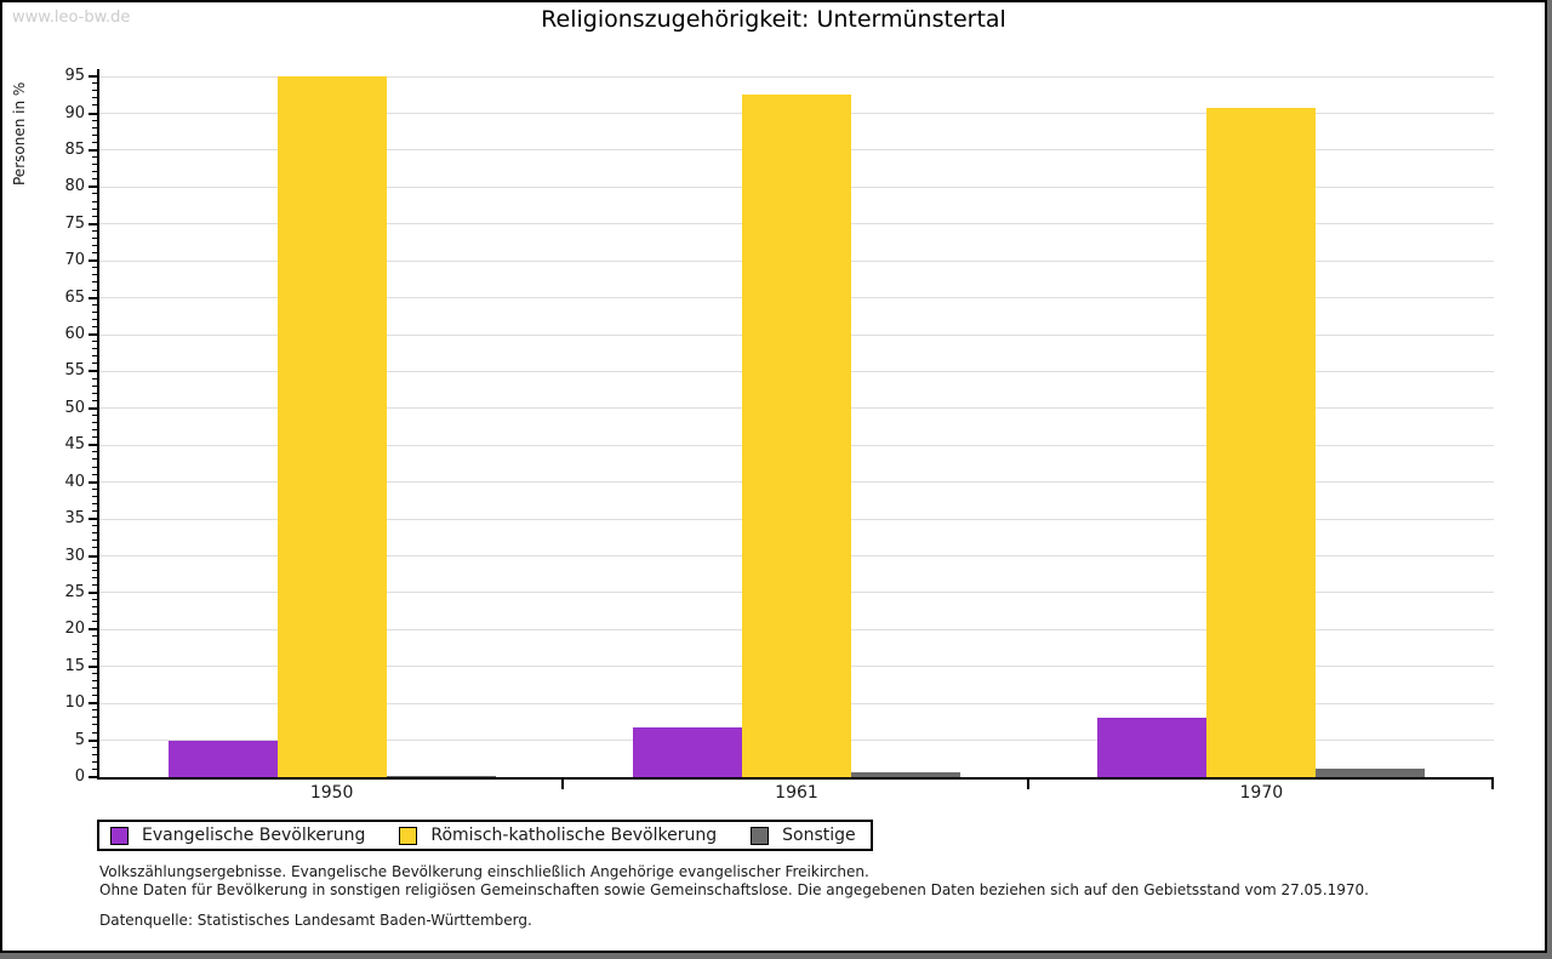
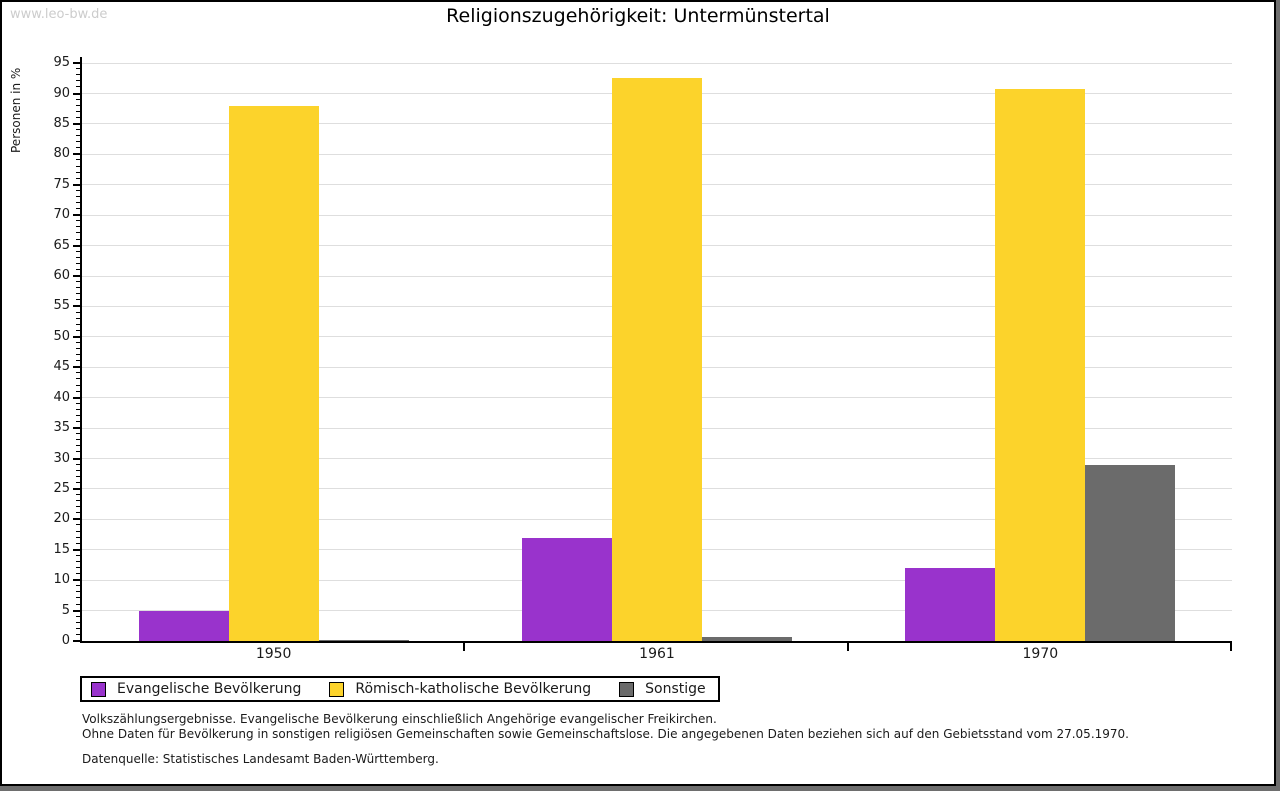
Römisch-katholische Bevölkerung/1950: 95 -> 88
Evangelische Bevölkerung/1961: 7 -> 17
Evangelische Bevölkerung/1970: 8 -> 12
Sonstige/1970: 1 -> 29
